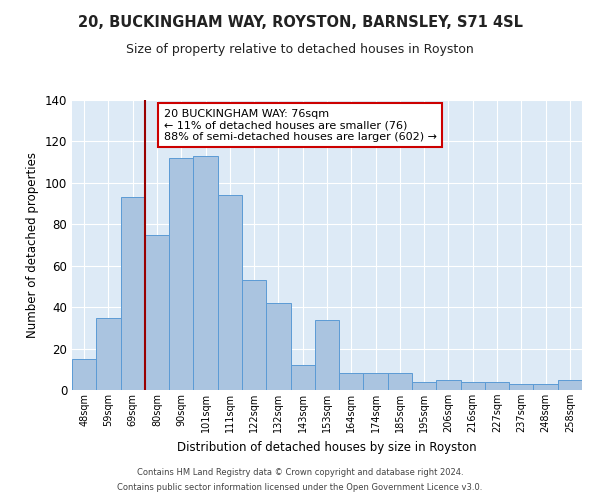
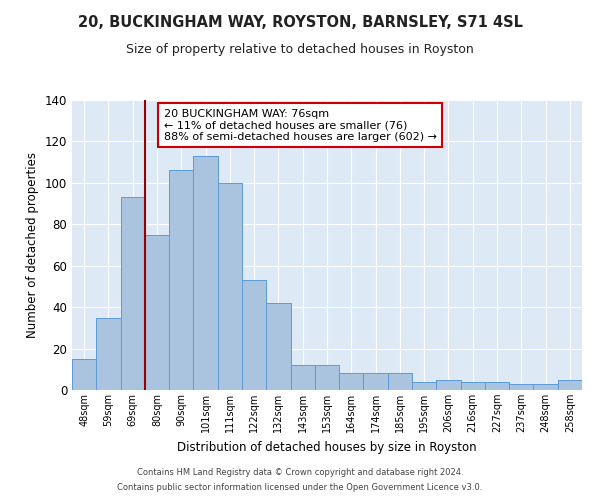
90sqm: 112 -> 106
111sqm: 94 -> 100
153sqm: 34 -> 12
